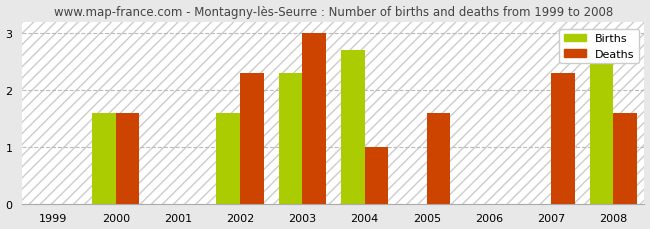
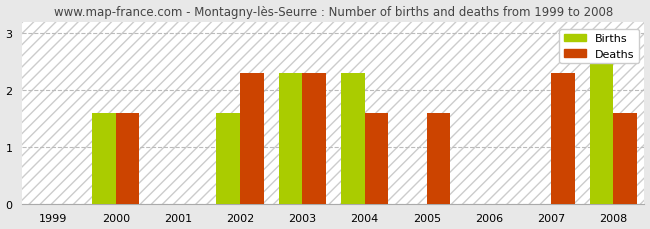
Deaths/2003: 3.0 -> 2.3
Births/2004: 2.7 -> 2.3
Deaths/2004: 1.0 -> 1.6
